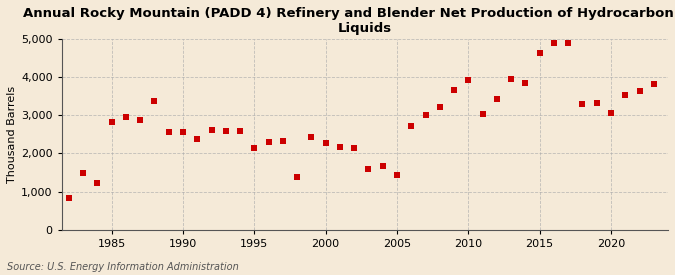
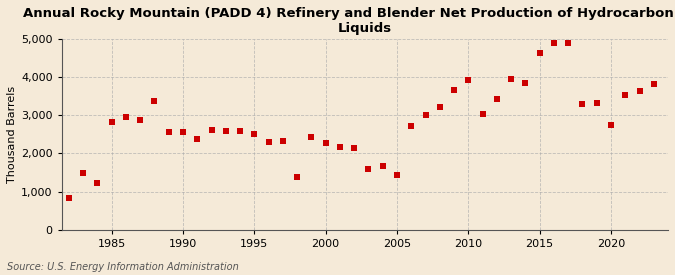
1995: 2,140 -> 2,500
2020: 3,060 -> 2,750
